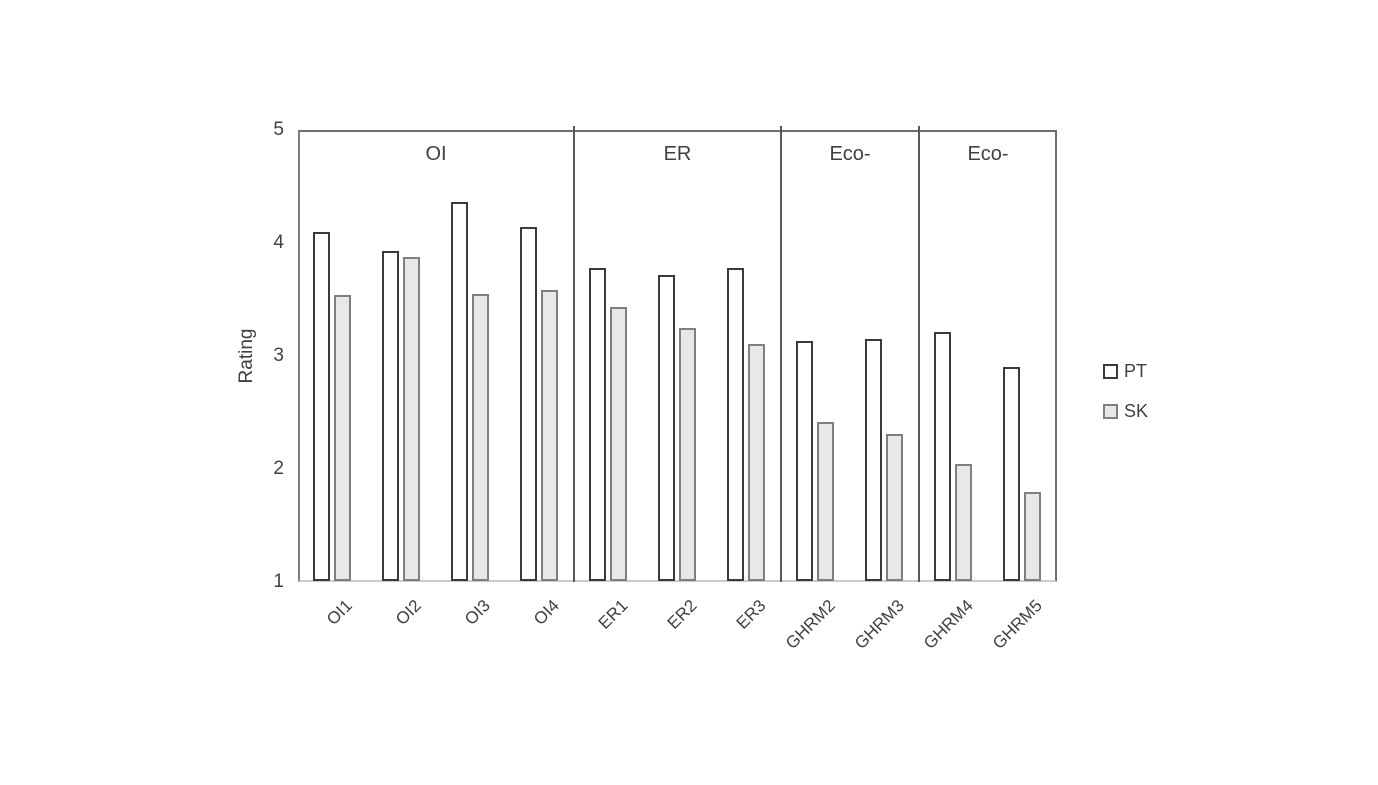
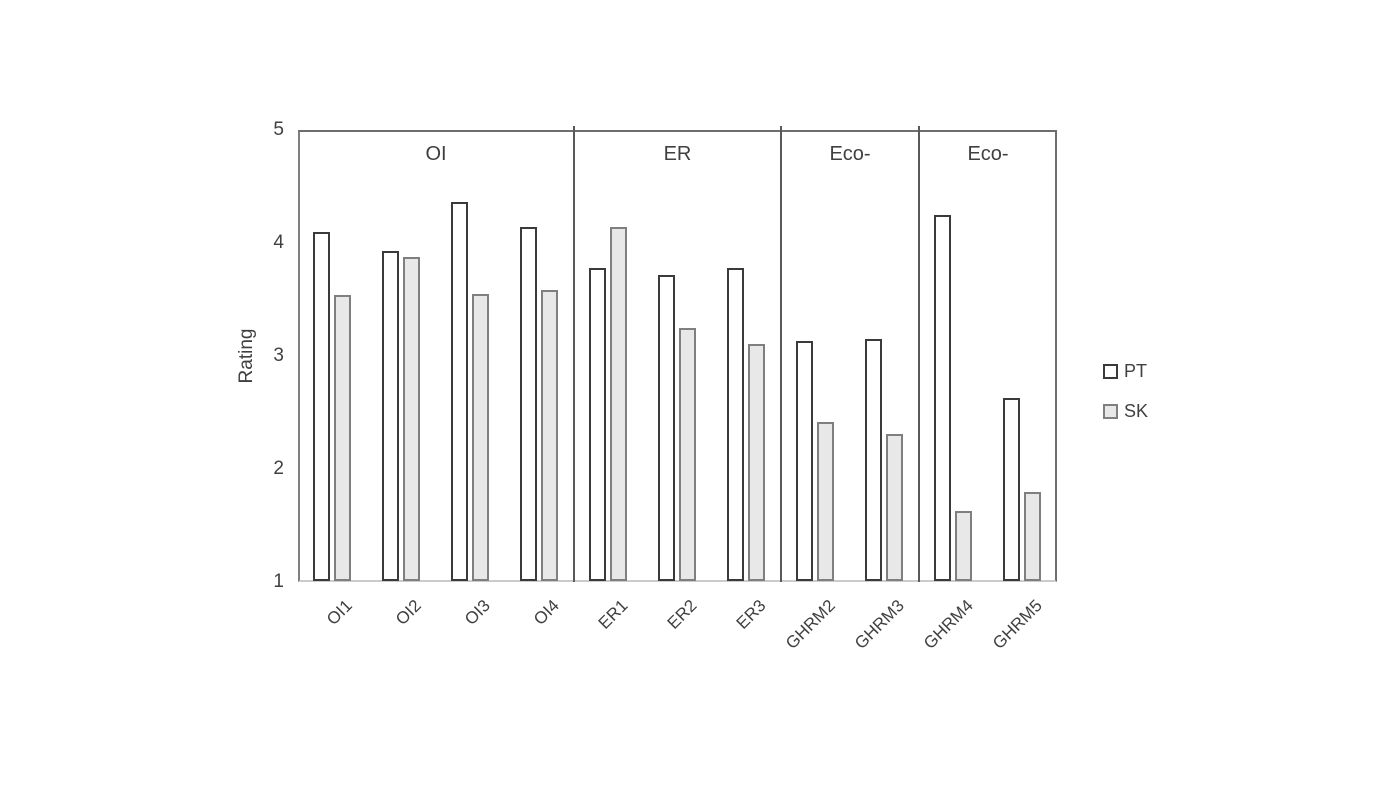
SK/ER1: 3.43 -> 4.14
PT/GHRM4: 3.21 -> 4.25
SK/GHRM4: 2.04 -> 1.63
PT/GHRM5: 2.90 -> 2.63
